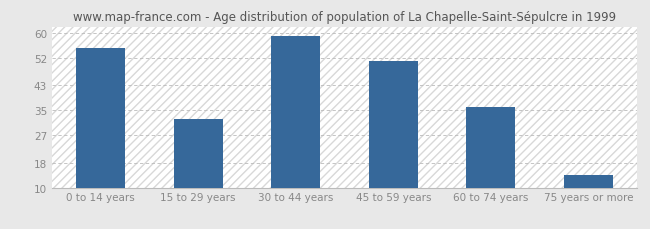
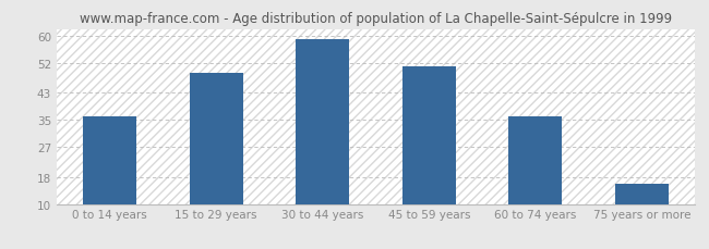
0 to 14 years: 55 -> 36
15 to 29 years: 32 -> 49
75 years or more: 14 -> 16
